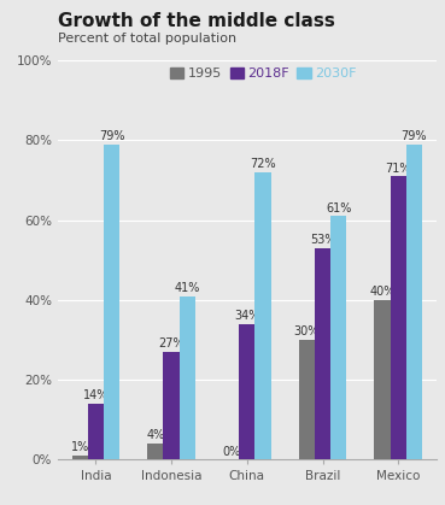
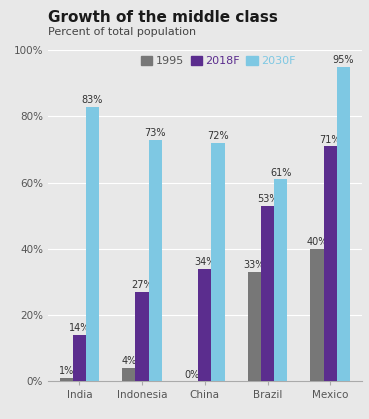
2030F/India: 79% -> 83%
2030F/Indonesia: 41% -> 73%
1995/Brazil: 30% -> 33%
2030F/Mexico: 79% -> 95%
